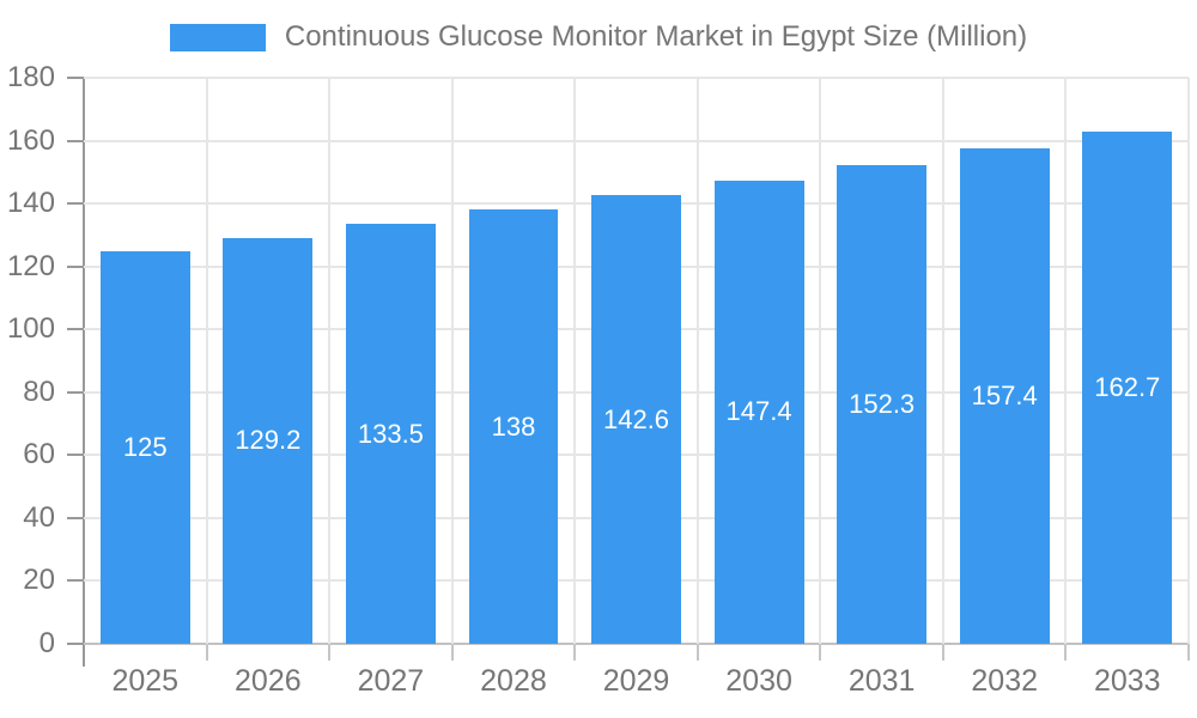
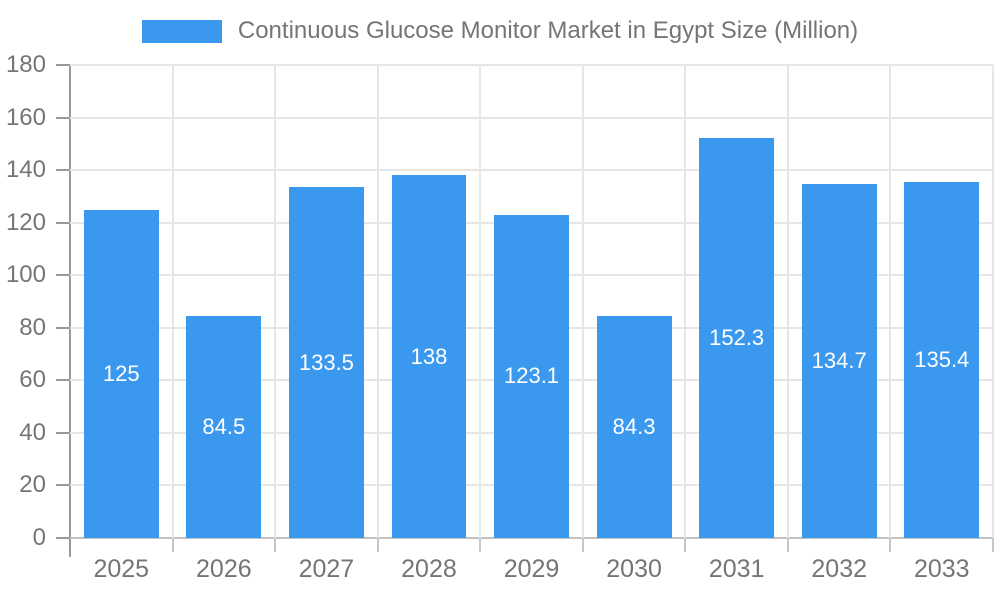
2026: 129.2 -> 84.5
2029: 142.6 -> 123.1
2030: 147.4 -> 84.3
2032: 157.4 -> 134.7
2033: 162.7 -> 135.4
